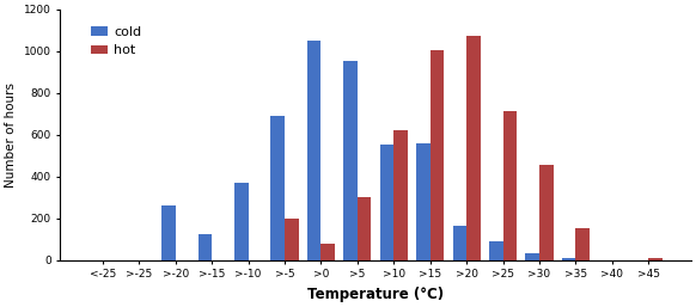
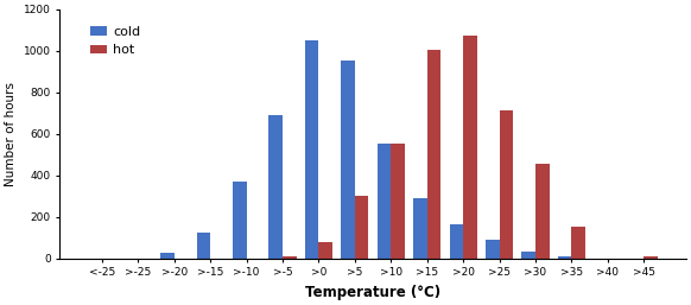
cold/>-20: 260 -> 20
hot/>-5: 200 -> 10
hot/>10: 620 -> 560
cold/>15: 560 -> 290
